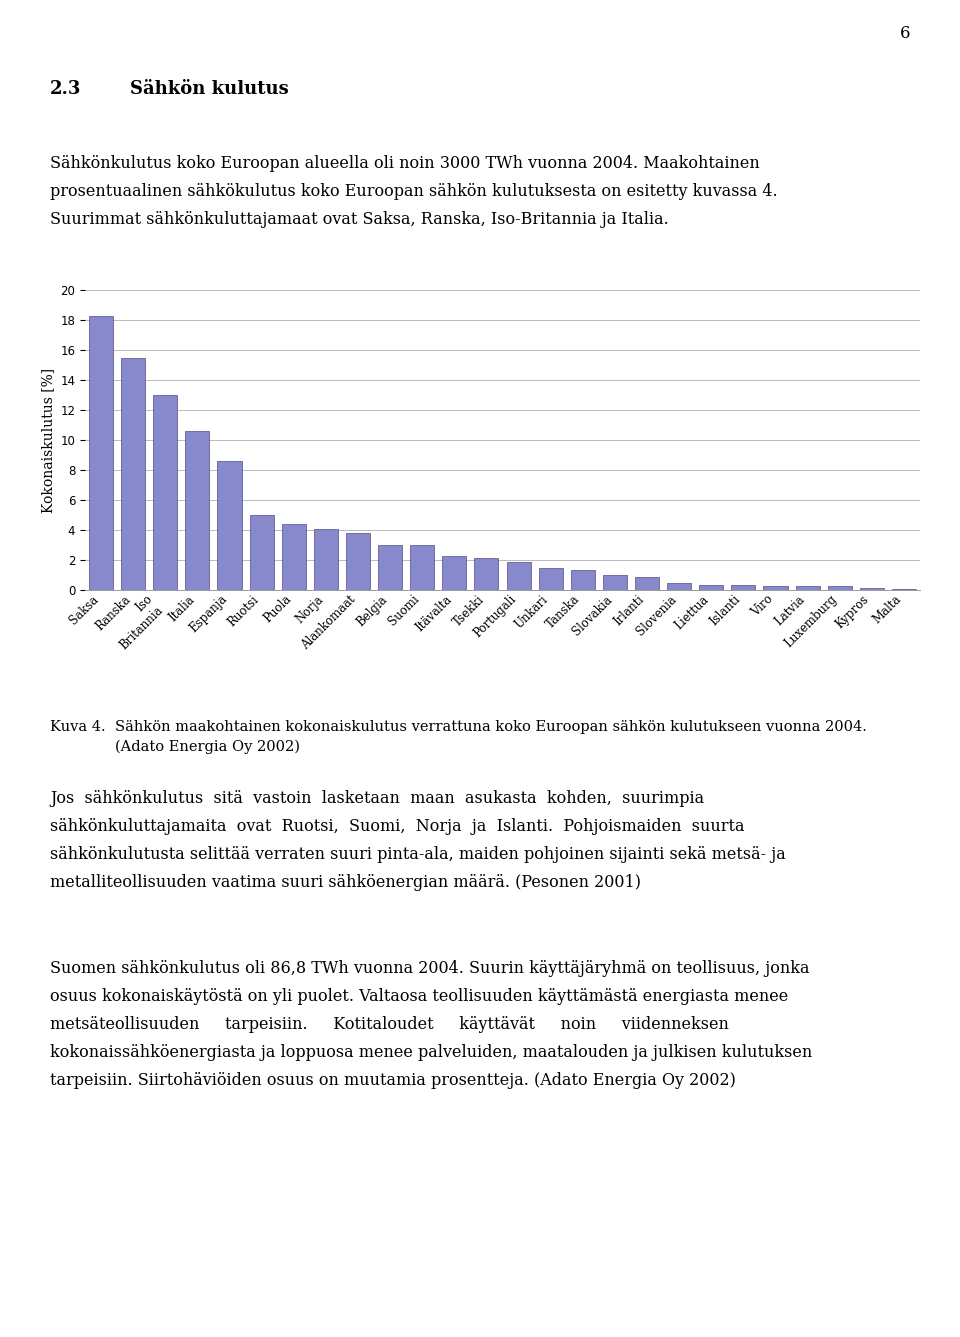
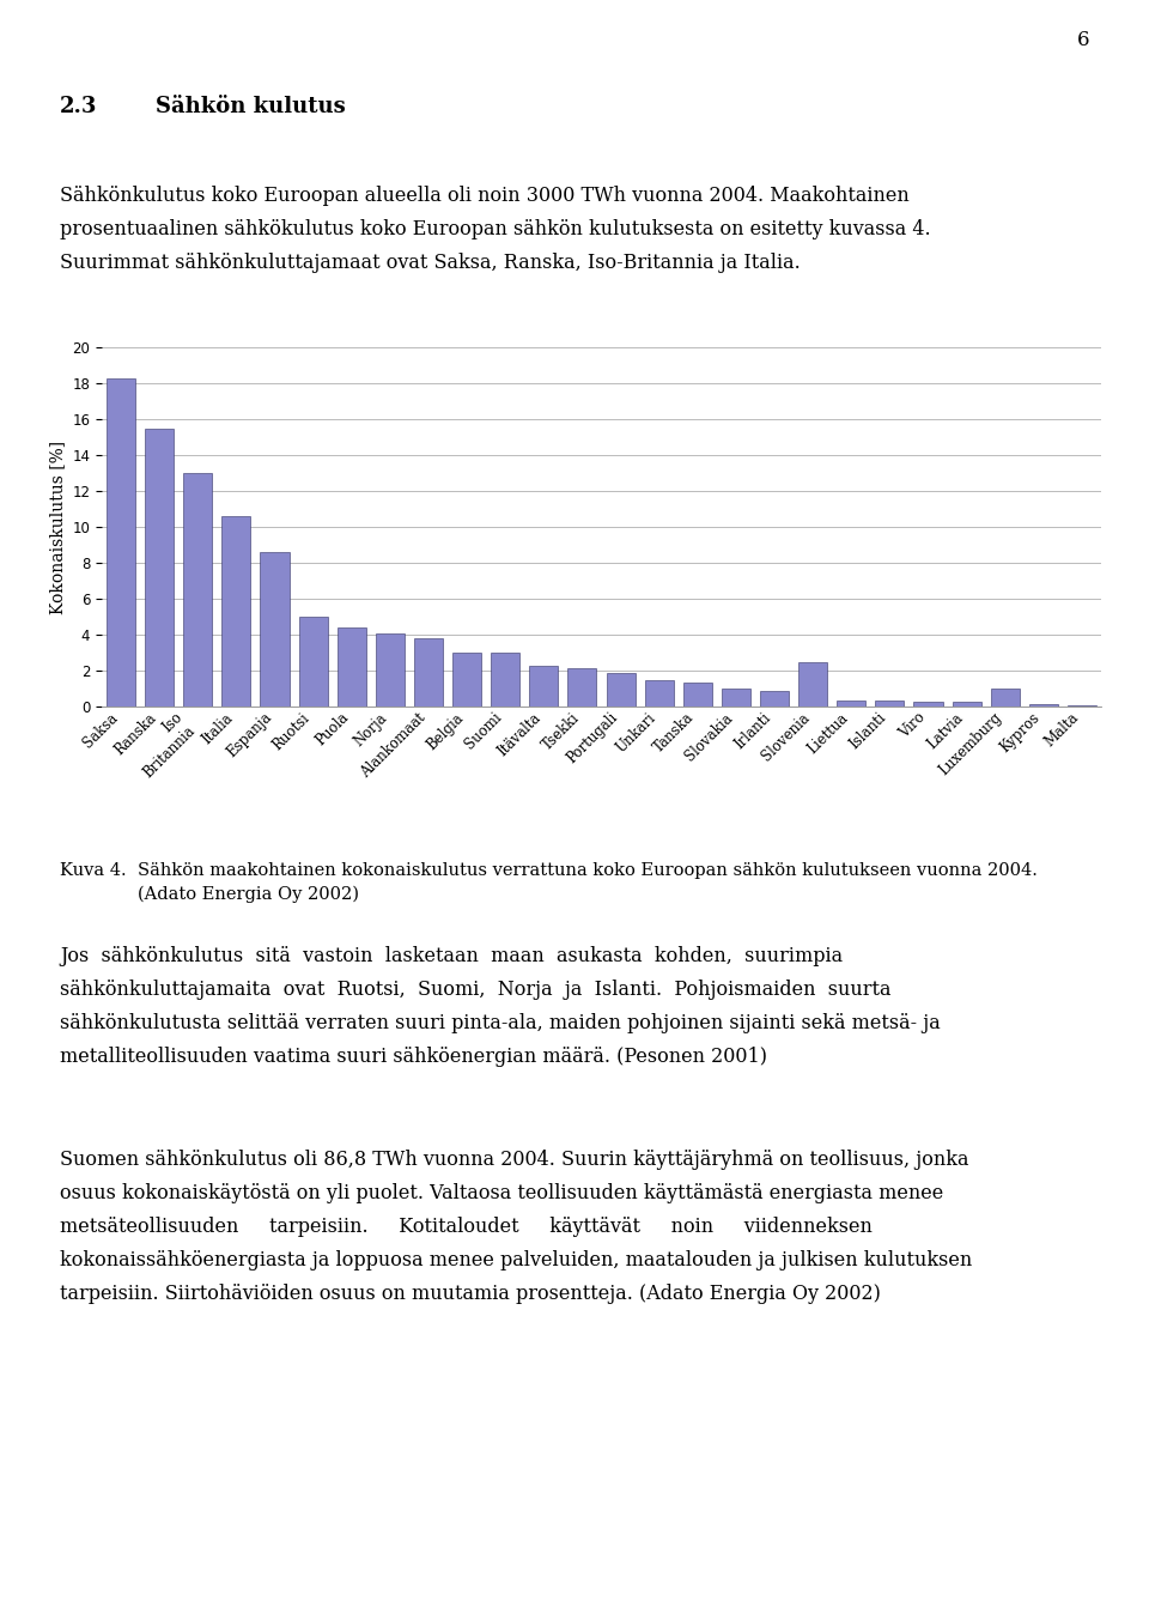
Slovenia: 0.5 -> 2.5
Luxemburg: 0.2 -> 1.0
